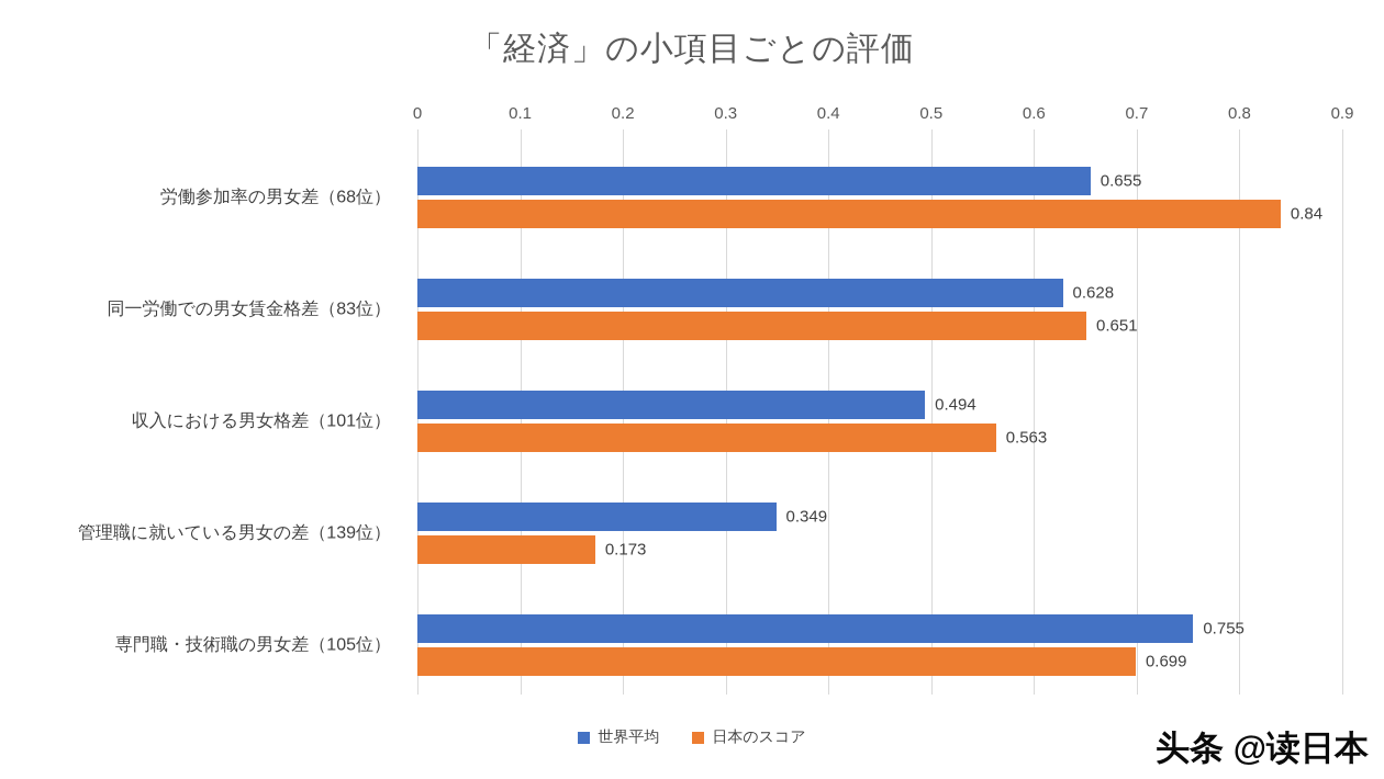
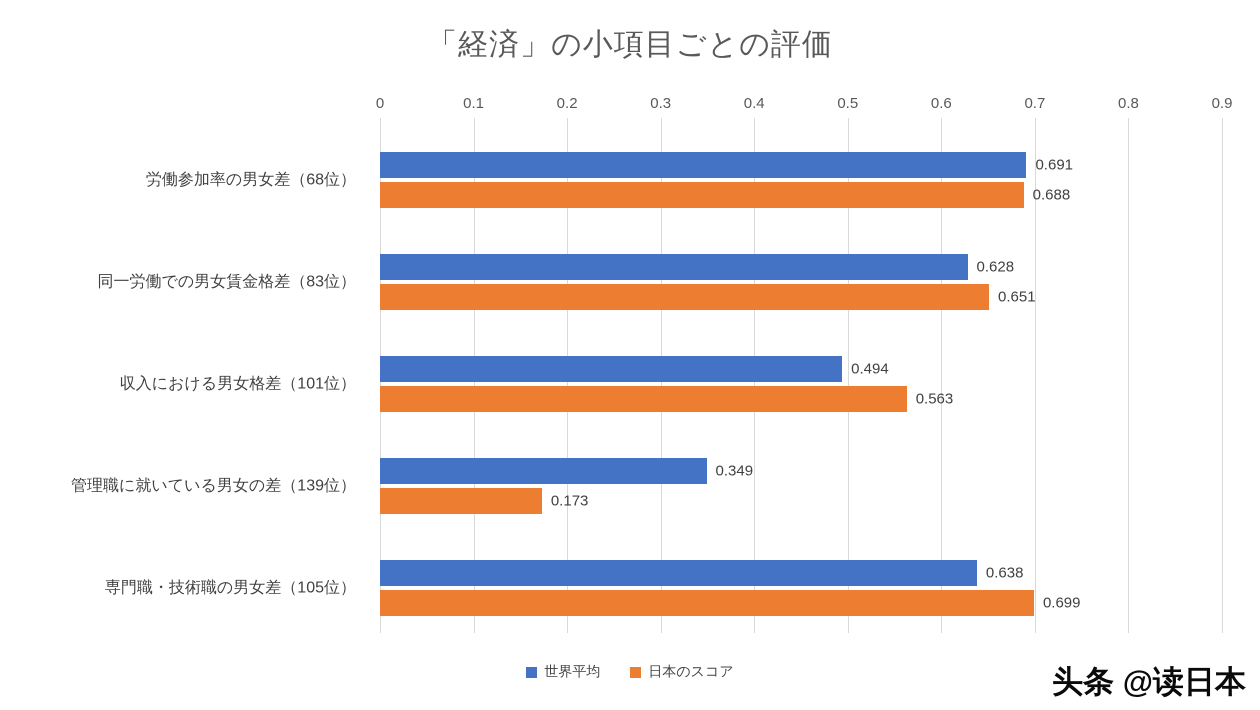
世界平均/労働参加率の男女差（68位）: 0.655 -> 0.691
日本のスコア/労働参加率の男女差（68位）: 0.84 -> 0.688
世界平均/専門職・技術職の男女差（105位）: 0.755 -> 0.638
